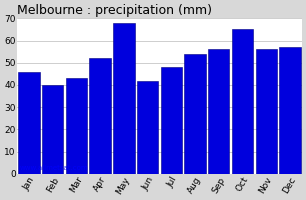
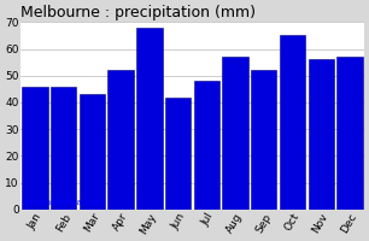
Feb: 40 -> 46
Aug: 54 -> 57
Sep: 56 -> 52
